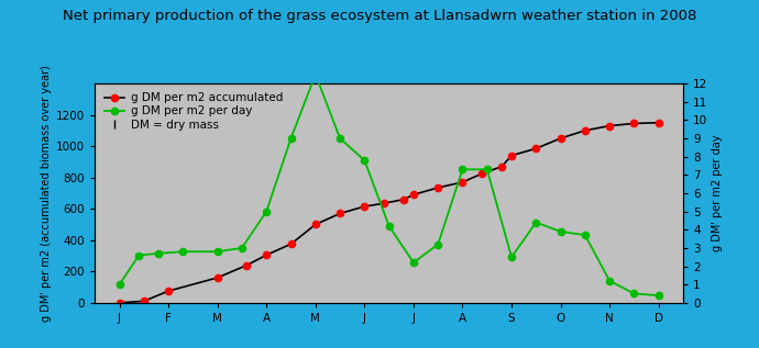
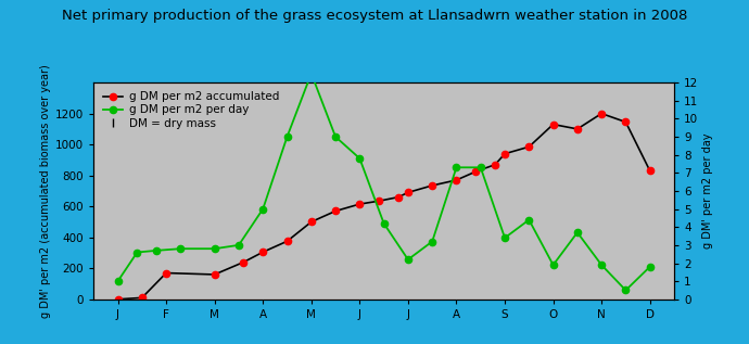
g DM per m2 accumulated/F: 80 -> 170
g DM per m2 per day/S: 2.5 -> 3.4
g DM per m2 accumulated/O: 1050 -> 1130
g DM per m2 per day/O: 3.9 -> 1.9
g DM per m2 accumulated/N: 1130 -> 1200
g DM per m2 per day/N: 1.2 -> 1.9
g DM per m2 accumulated/D: 1150 -> 830
g DM per m2 per day/D: 0.4 -> 1.8
